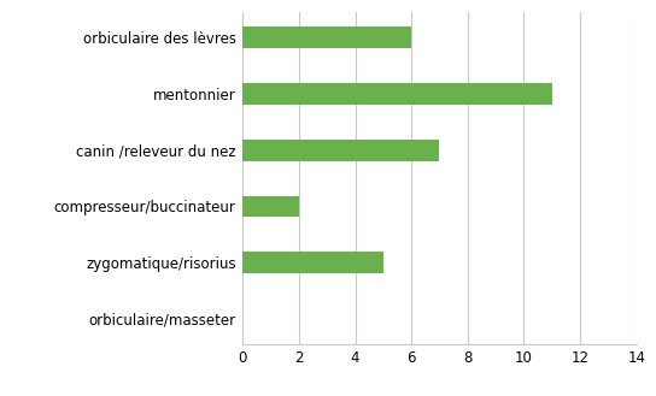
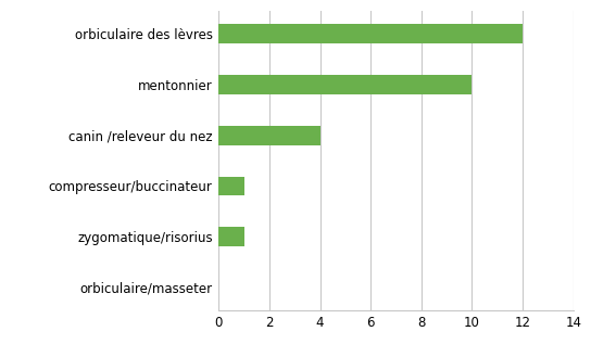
orbiculaire des lèvres: 6 -> 12
mentonnier: 11 -> 10
canin /releveur du nez: 7 -> 4
compresseur/buccinateur: 2 -> 1
zygomatique/risorius: 5 -> 1
